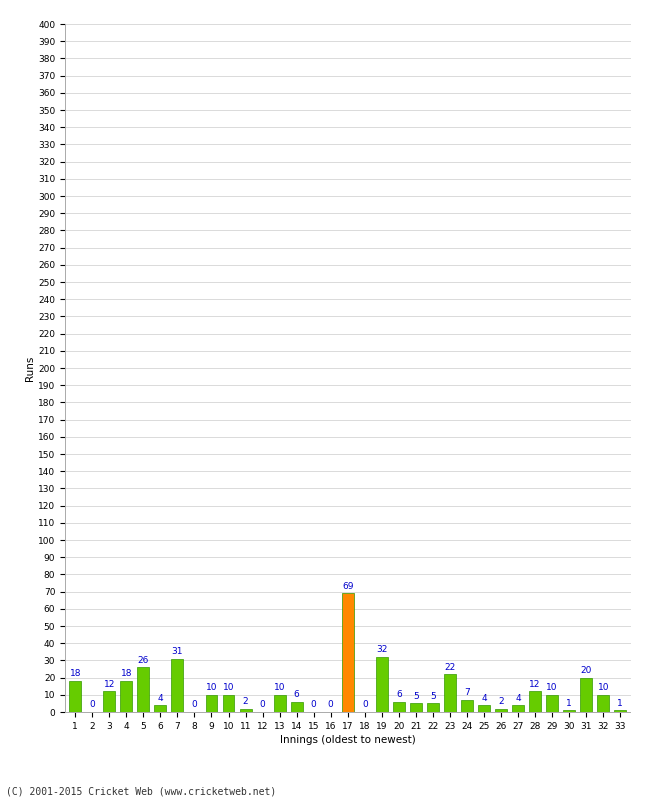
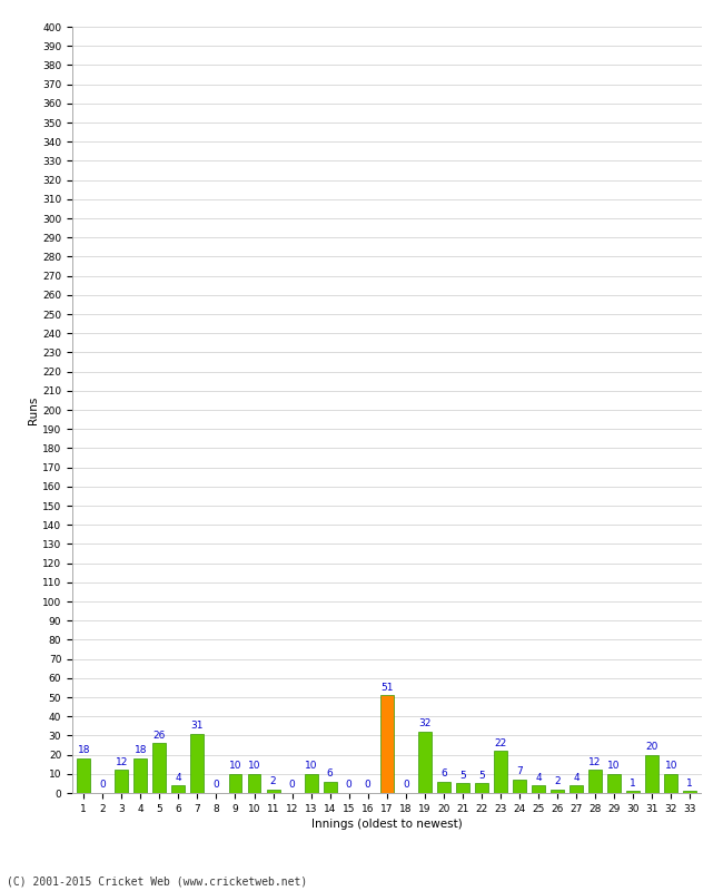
17: 69 -> 51
